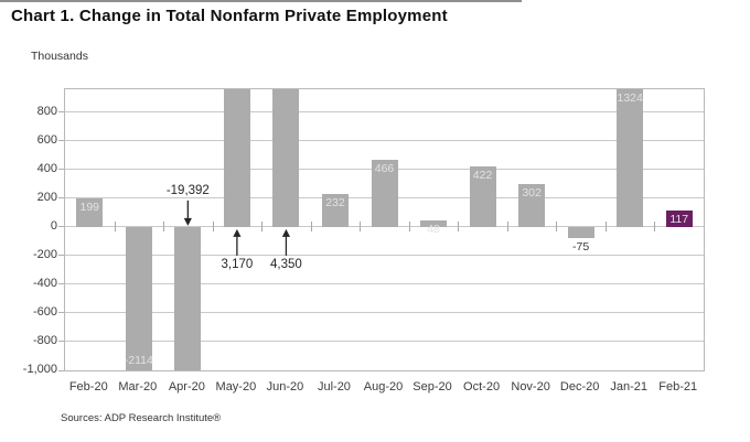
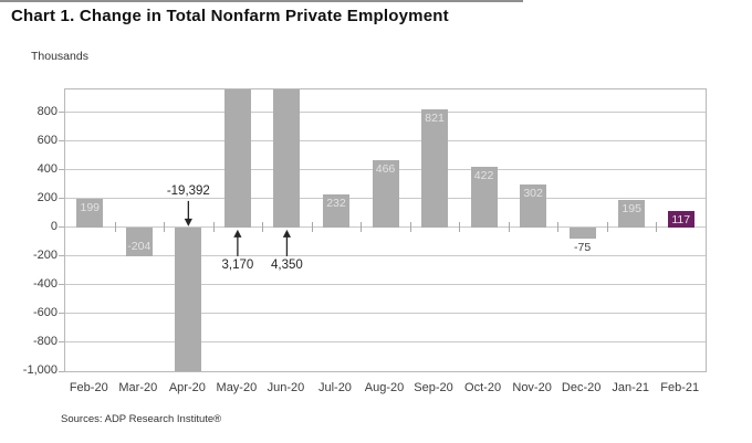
Mar-20: -2114 -> -204
Sep-20: 48 -> 821
Jan-21: 1324 -> 195
